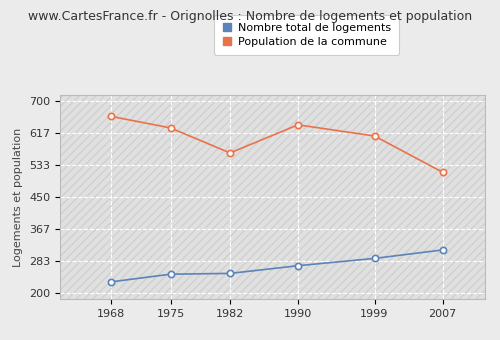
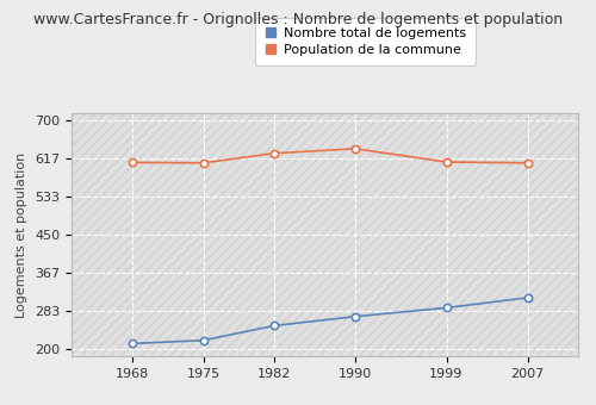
Nombre total de logements/1968: 230 -> 213
Population de la commune/1968: 660 -> 608
Nombre total de logements/1975: 250 -> 220
Population de la commune/1975: 630 -> 607
Population de la commune/1982: 565 -> 628
Population de la commune/2007: 515 -> 607
